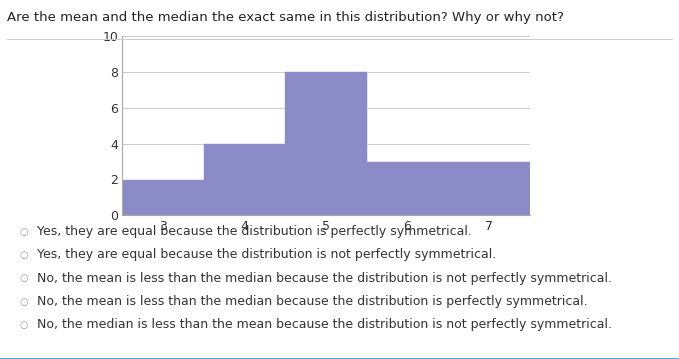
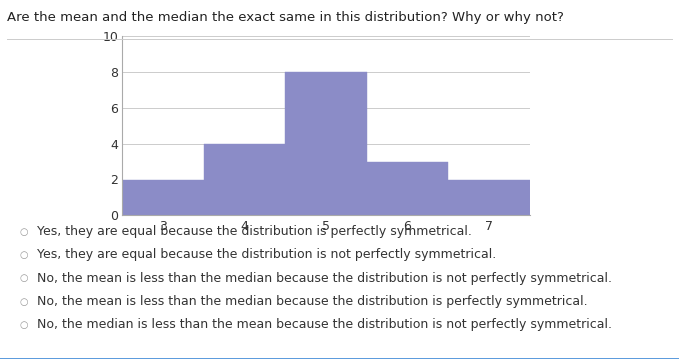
7: 3 -> 2
